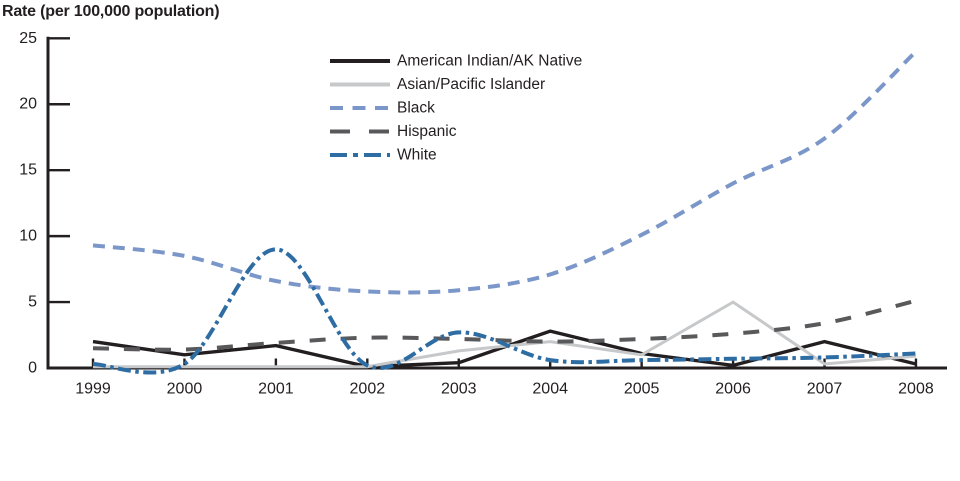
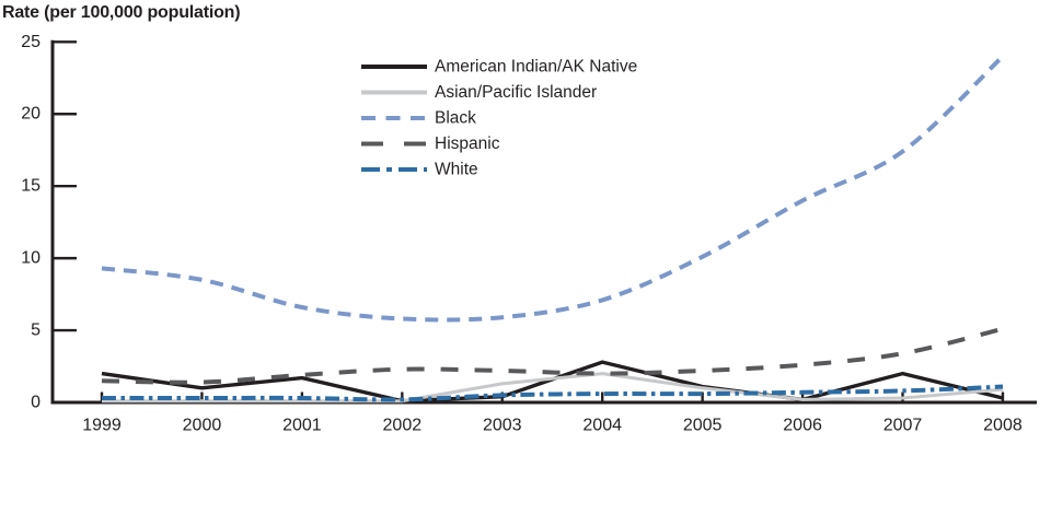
White/2001: 9.0 -> 0.3
White/2003: 2.7 -> 0.5
Asian/Pacific Islander/2006: 5.0 -> 0.2
